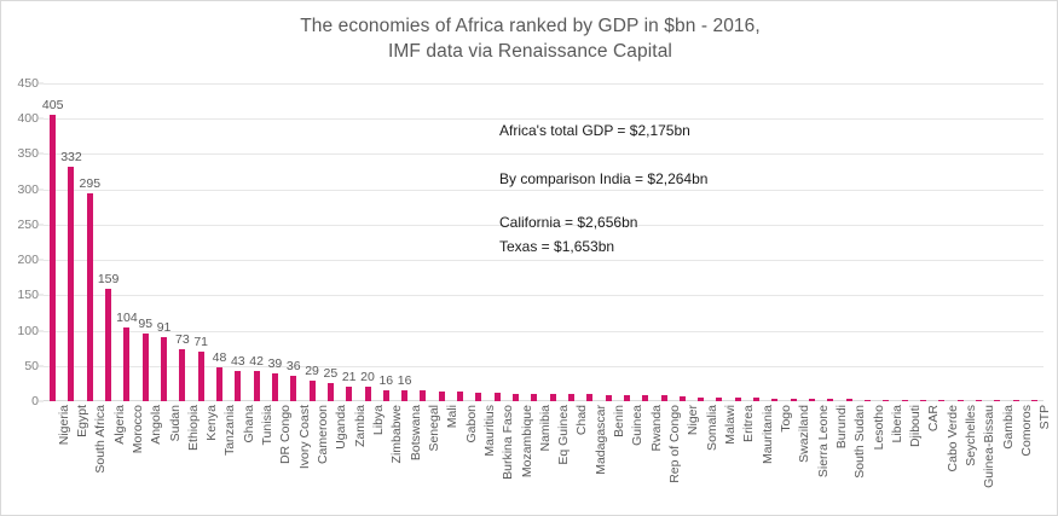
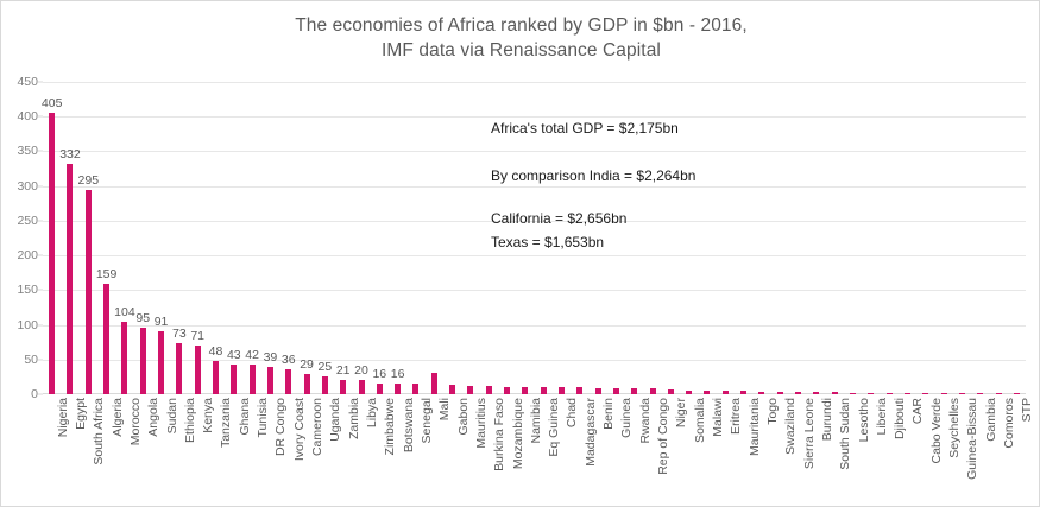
Mali: 10 -> 30
